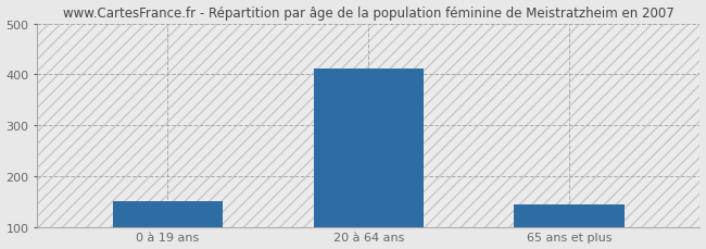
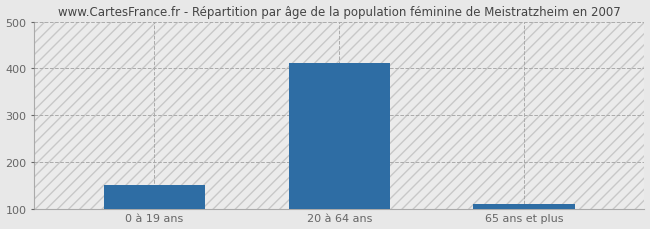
65 ans et plus: 145 -> 109
